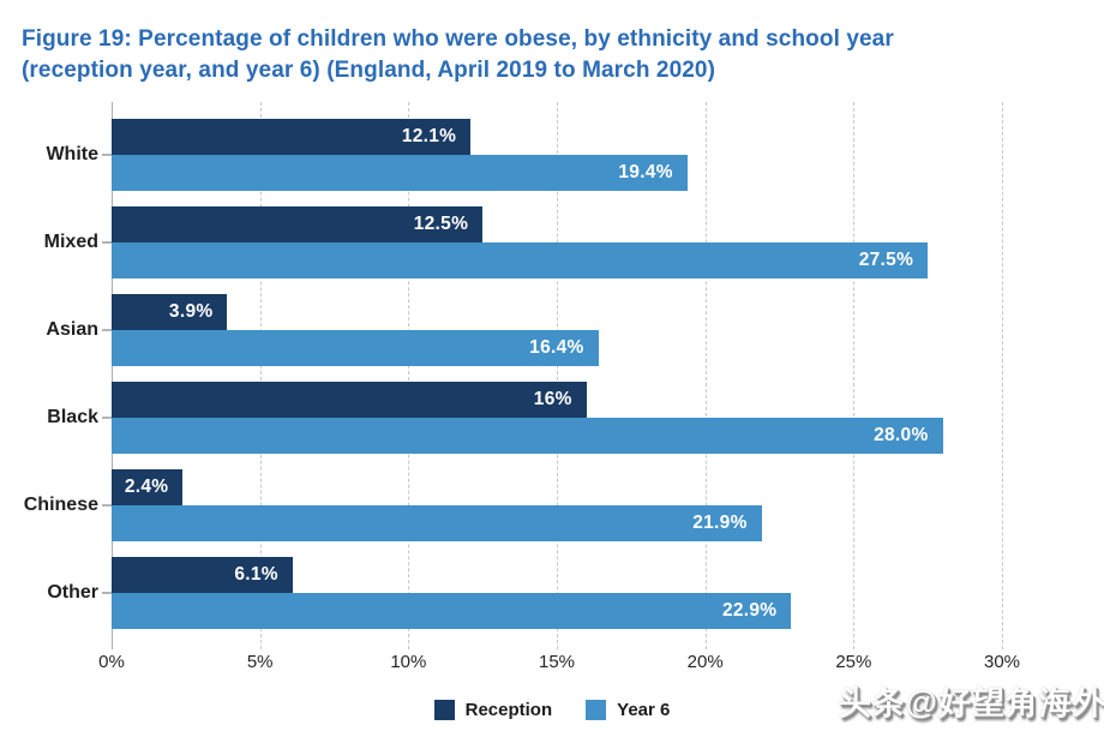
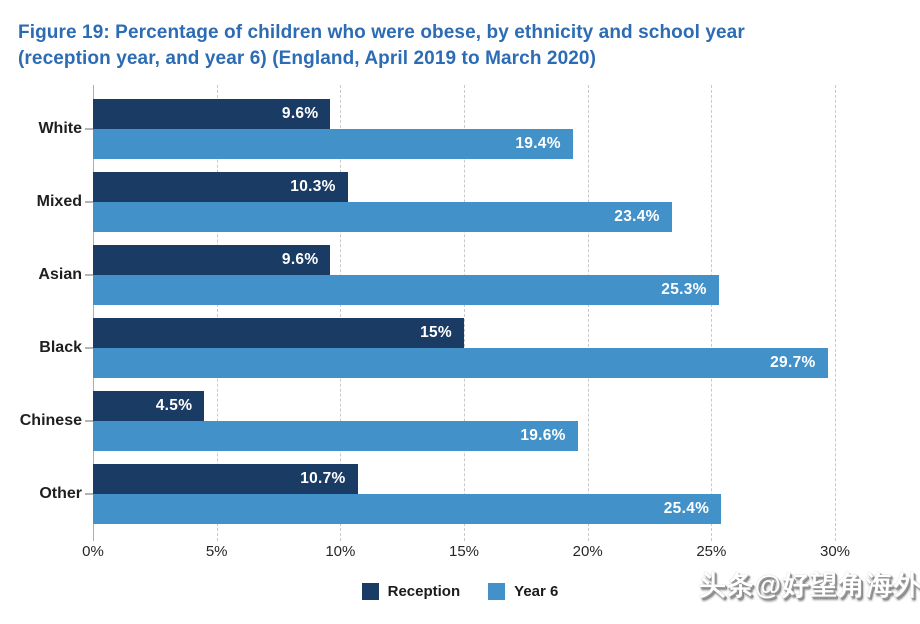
Reception/White: 12.1% -> 9.6%
Reception/Mixed: 12.5% -> 10.3%
Year 6/Mixed: 27.5% -> 23.4%
Reception/Asian: 3.9% -> 9.6%
Year 6/Asian: 16.4% -> 25.3%
Reception/Black: 16% -> 15%
Year 6/Black: 28.0% -> 29.7%
Reception/Chinese: 2.4% -> 4.5%
Year 6/Chinese: 21.9% -> 19.6%
Reception/Other: 6.1% -> 10.7%
Year 6/Other: 22.9% -> 25.4%
